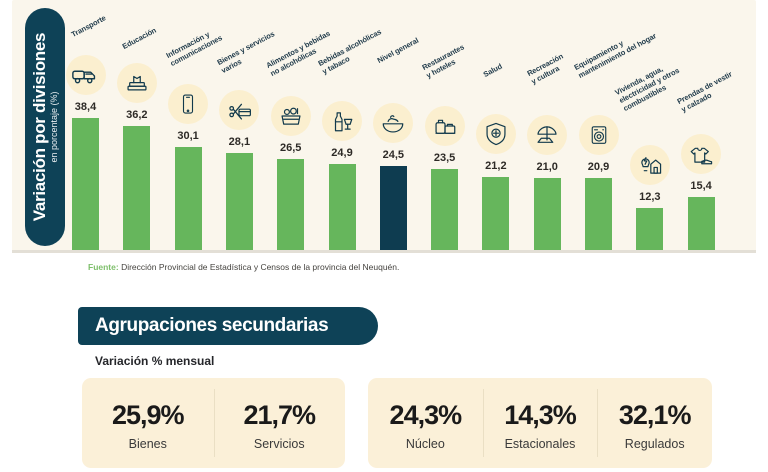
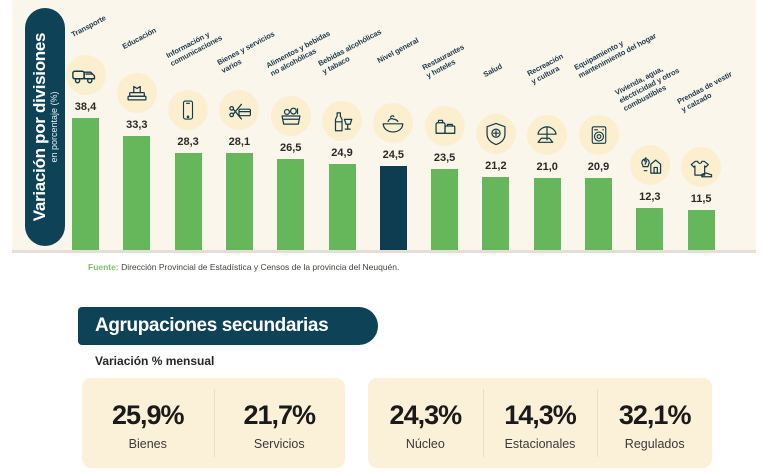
Educación: 36,2 -> 33,3
Información y comunicaciones: 30,1 -> 28,3
Prendas de vestir y calzado: 15,4 -> 11,5
